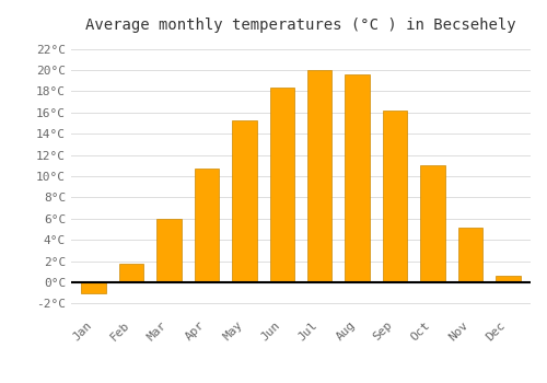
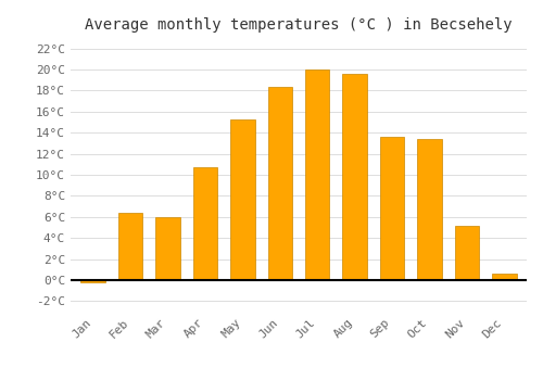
Jan: -1.0°C -> -0.2°C
Feb: 1.7°C -> 6.4°C
Sep: 16.2°C -> 13.6°C
Oct: 11.0°C -> 13.4°C
